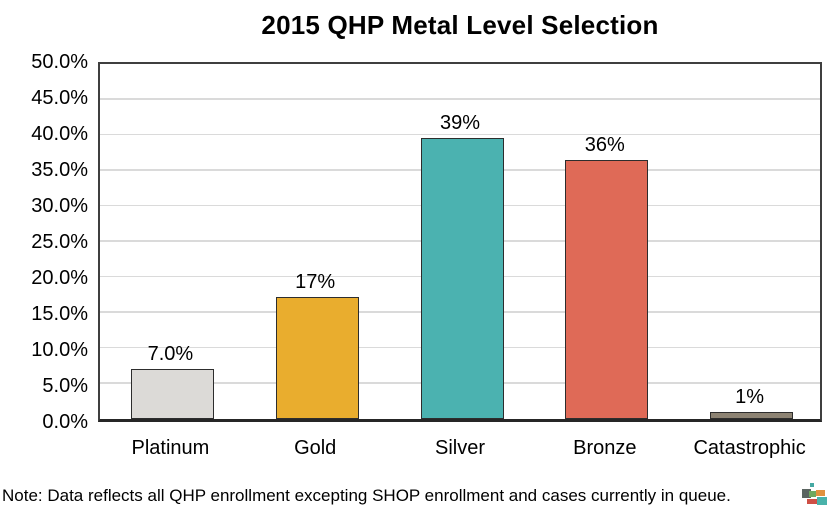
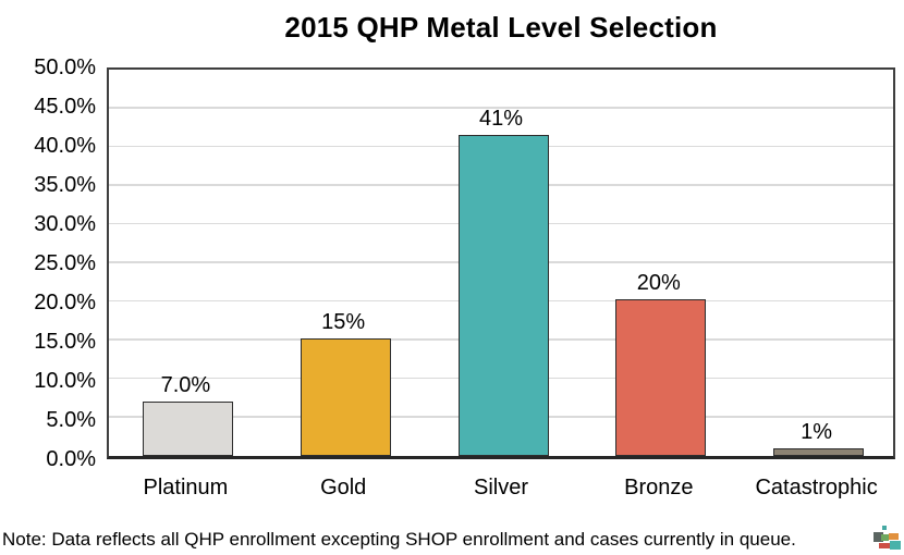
Gold: 17% -> 15%
Silver: 39% -> 41%
Bronze: 36% -> 20%
